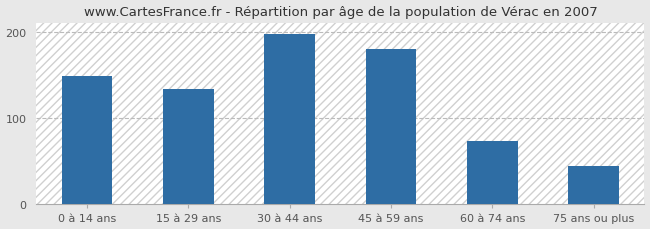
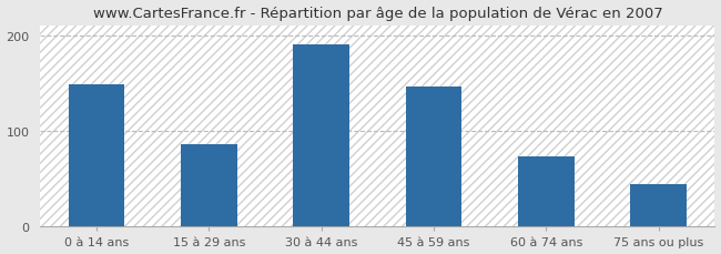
15 à 29 ans: 133 -> 86
30 à 44 ans: 197 -> 190
45 à 59 ans: 180 -> 146
